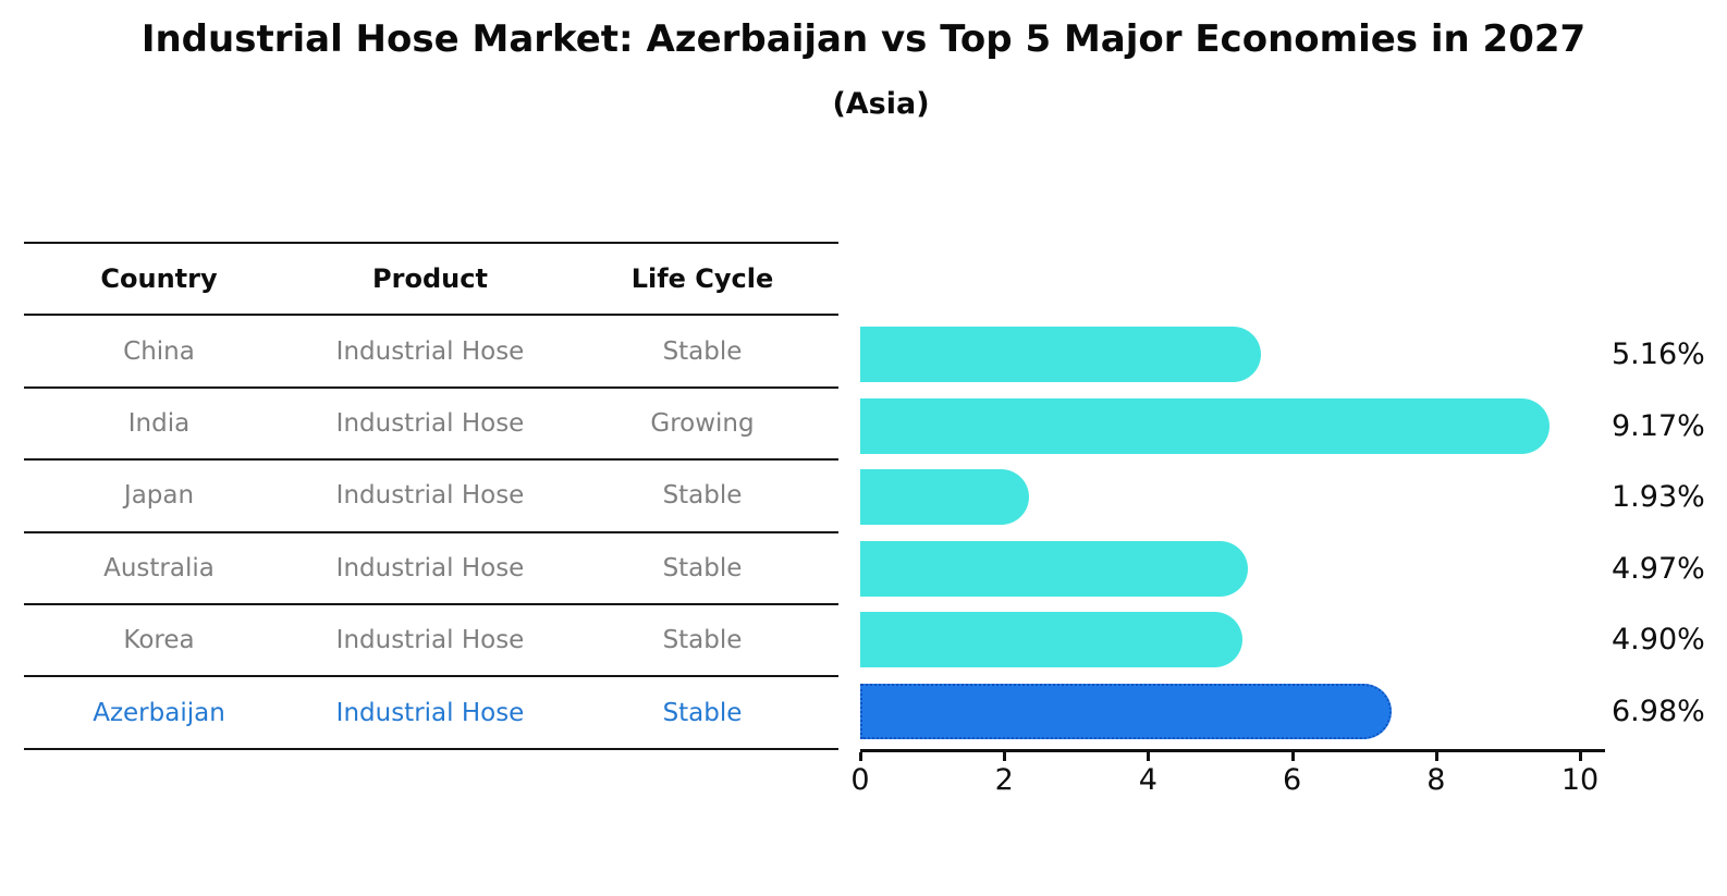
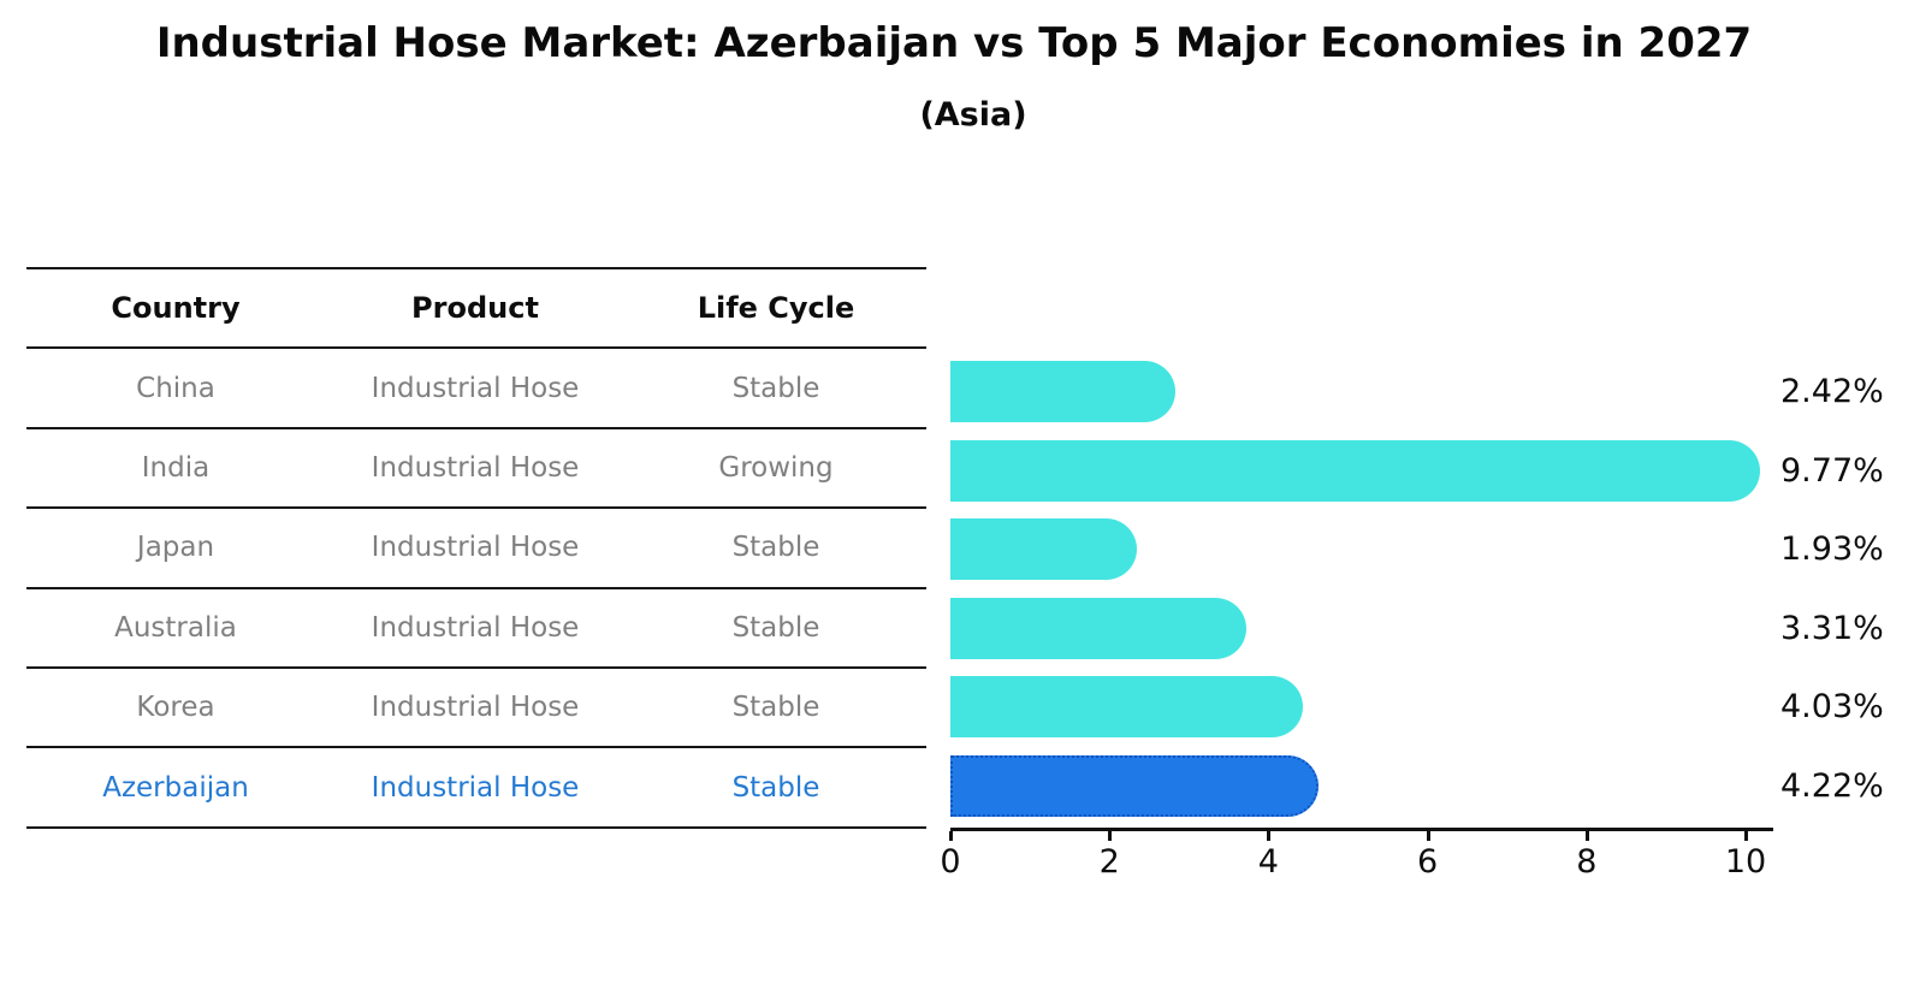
China: 5.16% -> 2.42%
India: 9.17% -> 9.77%
Australia: 4.97% -> 3.31%
Korea: 4.90% -> 4.03%
Azerbaijan: 6.98% -> 4.22%
